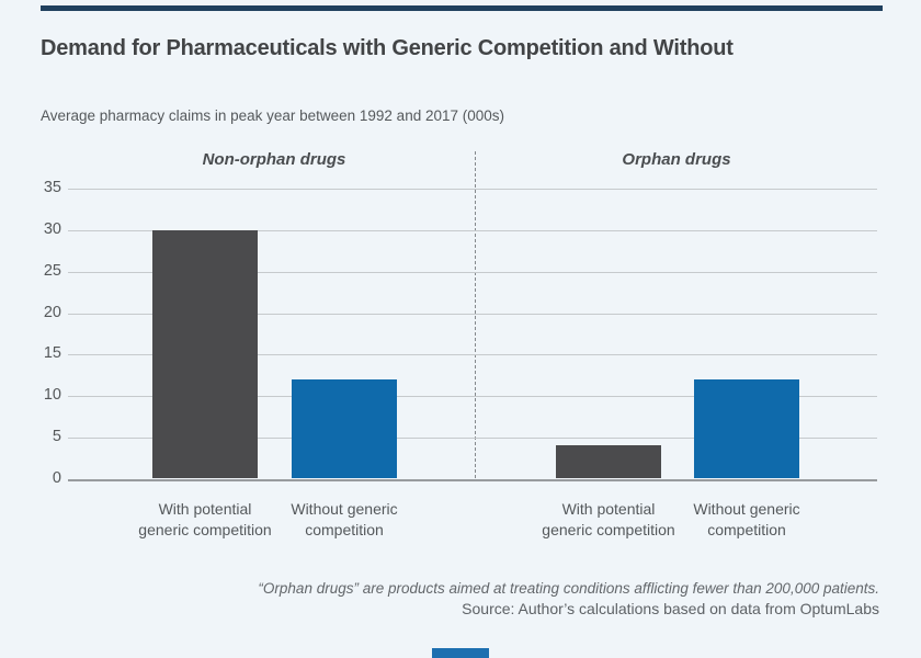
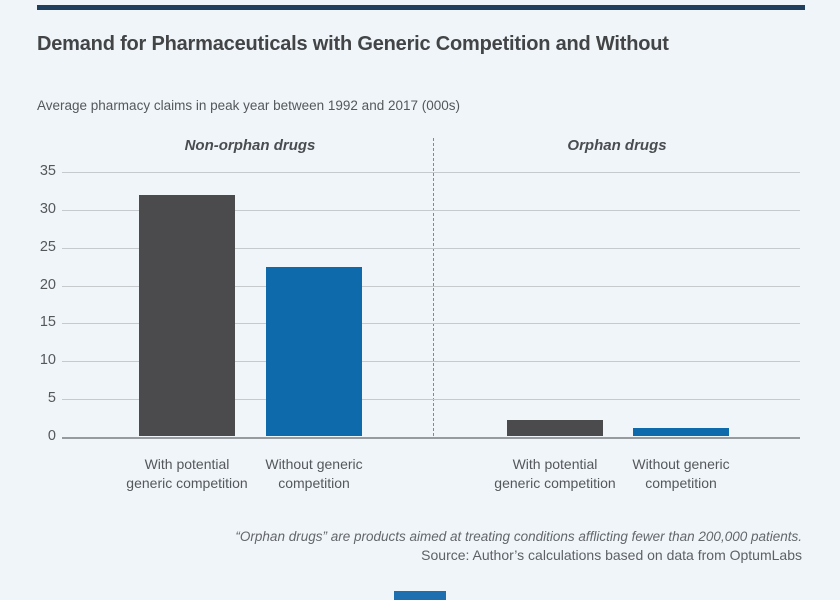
With potential generic competition/Non-orphan drugs: 30 -> 32
Without generic competition/Non-orphan drugs: 12 -> 22
With potential generic competition/Orphan drugs: 4 -> 2
Without generic competition/Orphan drugs: 12 -> 1
